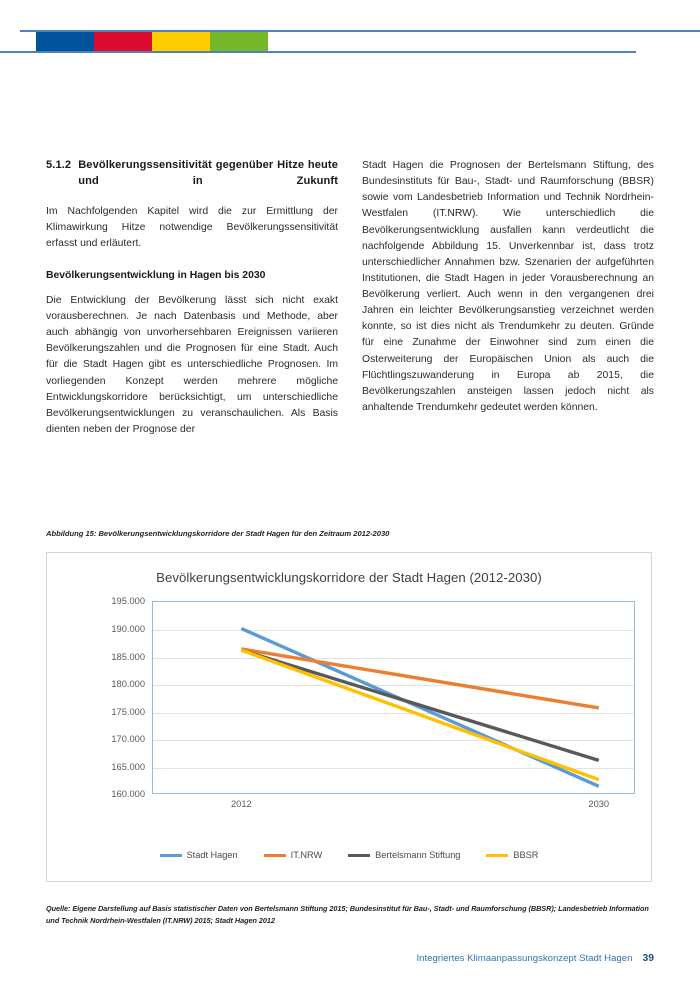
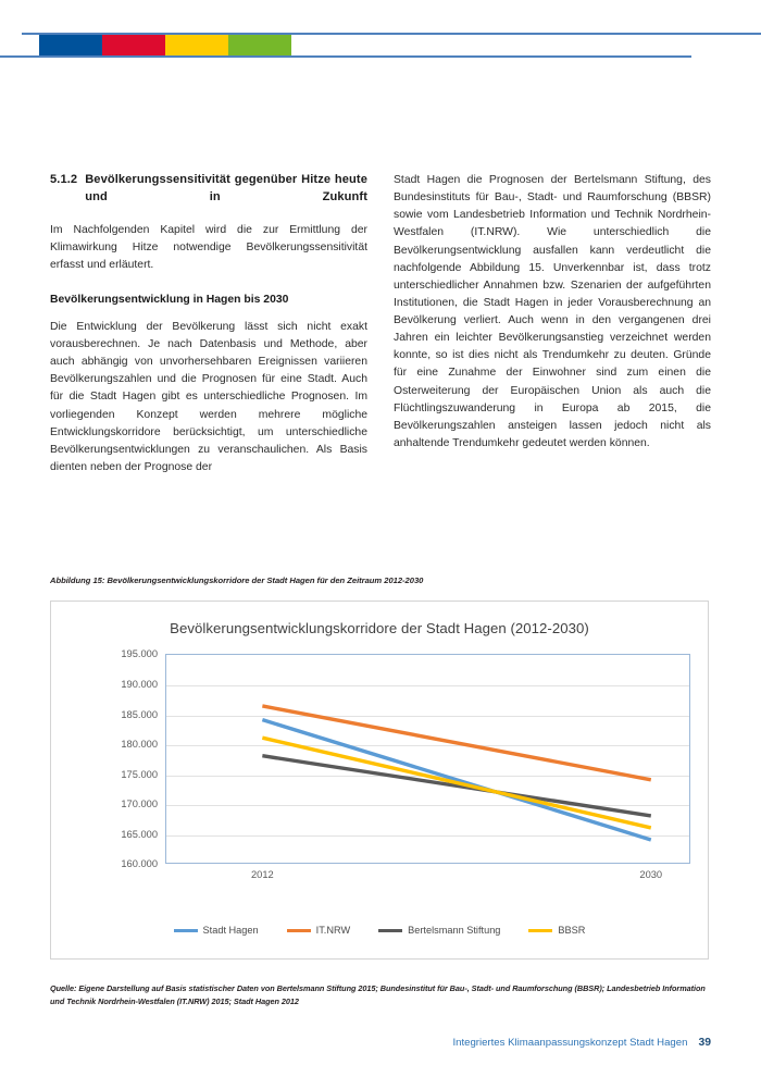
Stadt Hagen/2012: 190000 -> 184000
Bertelsmann Stiftung/2012: 186000 -> 178000
BBSR/2012: 186000 -> 181000
Stadt Hagen/2030: 161000 -> 164000
IT.NRW/2030: 176000 -> 174000
Bertelsmann Stiftung/2030: 166000 -> 168000
BBSR/2030: 163000 -> 166000
